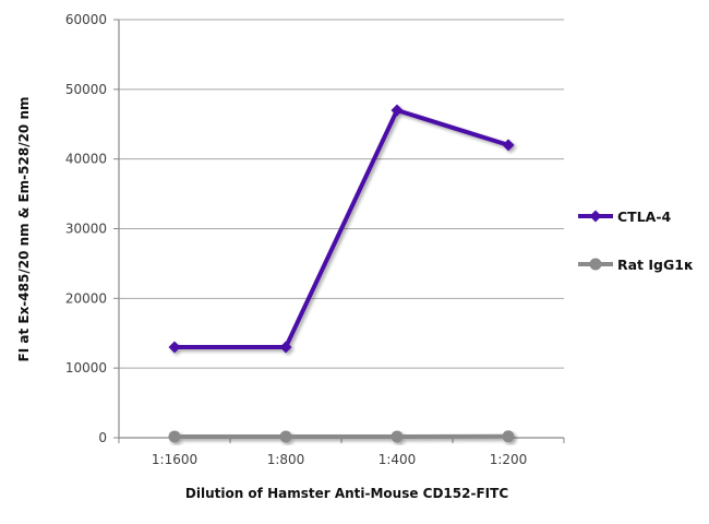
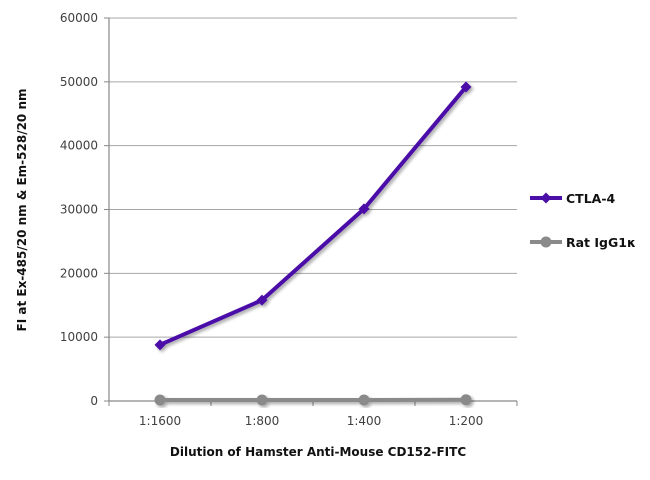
CTLA-4/1:1600: 13000 -> 9000
CTLA-4/1:800: 13000 -> 16000
CTLA-4/1:400: 47000 -> 30000
CTLA-4/1:200: 42000 -> 49000
